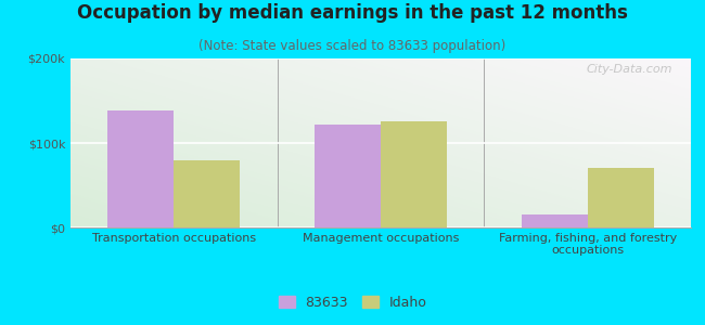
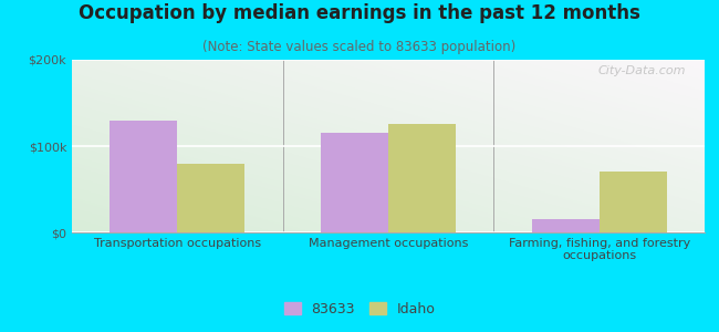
83633/Transportation occupations: $138k -> $130k
83633/Management occupations: $122k -> $115k
